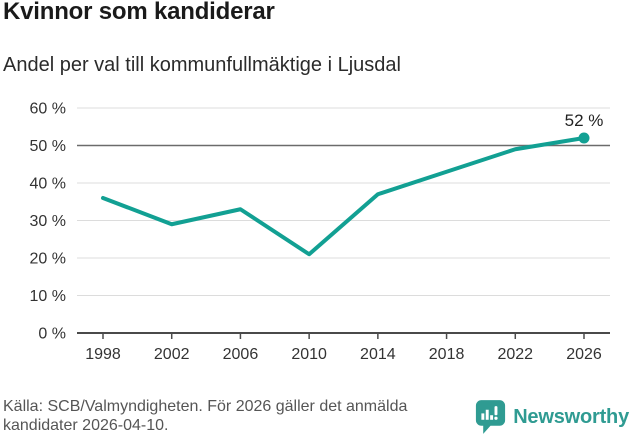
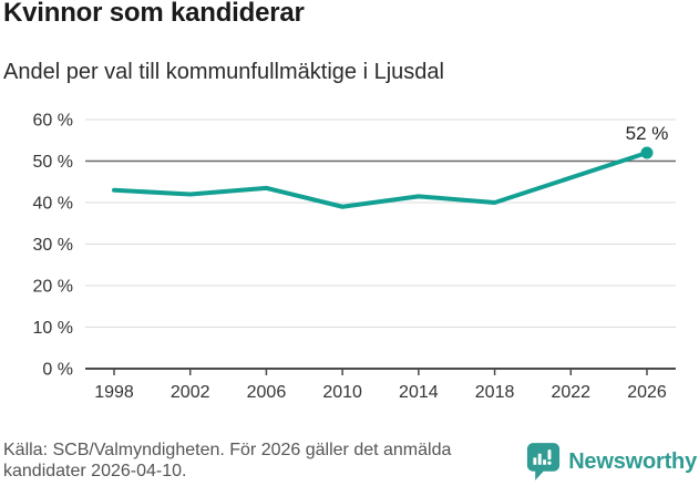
1998: 36% -> 43%
2002: 29% -> 42%
2006: 33% -> 44%
2010: 21% -> 39%
2014: 37% -> 42%
2018: 43% -> 40%
2022: 49% -> 46%
